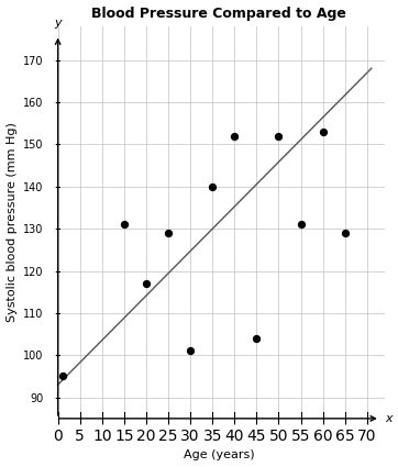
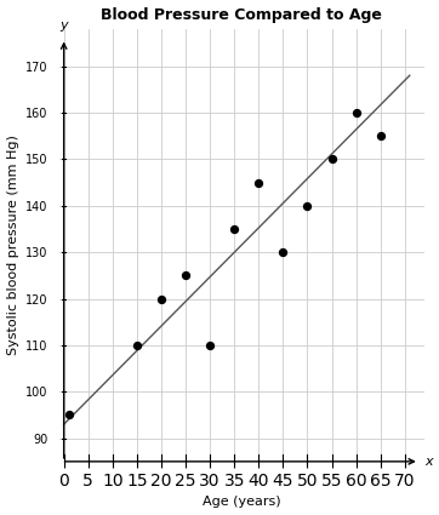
15: 131 -> 110
20: 117 -> 120
25: 129 -> 125
30: 101 -> 110
35: 140 -> 135
40: 152 -> 145
45: 104 -> 130
50: 152 -> 140
55: 131 -> 150
60: 153 -> 160
65: 129 -> 155
